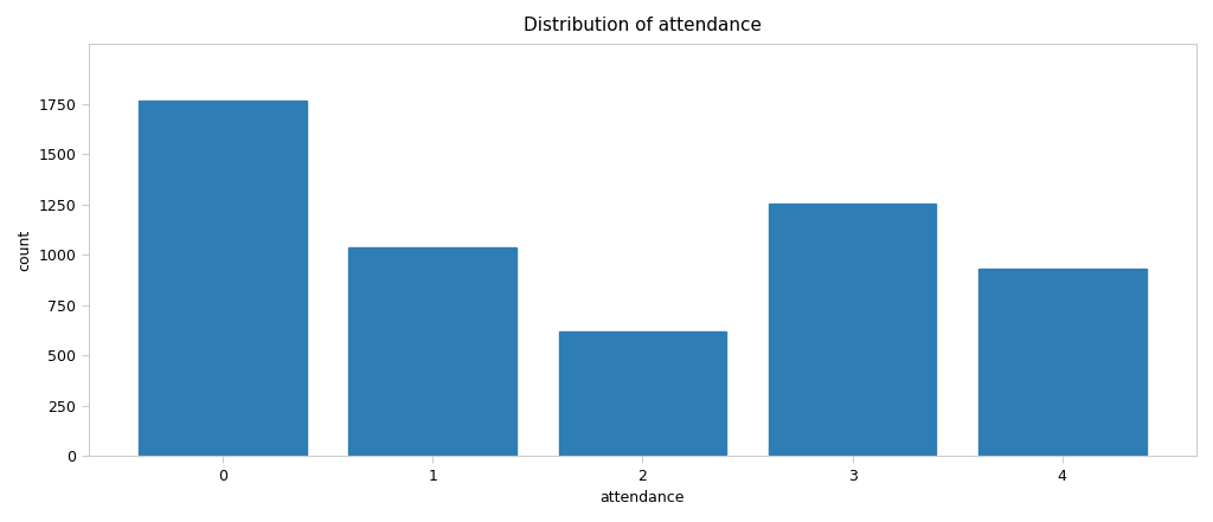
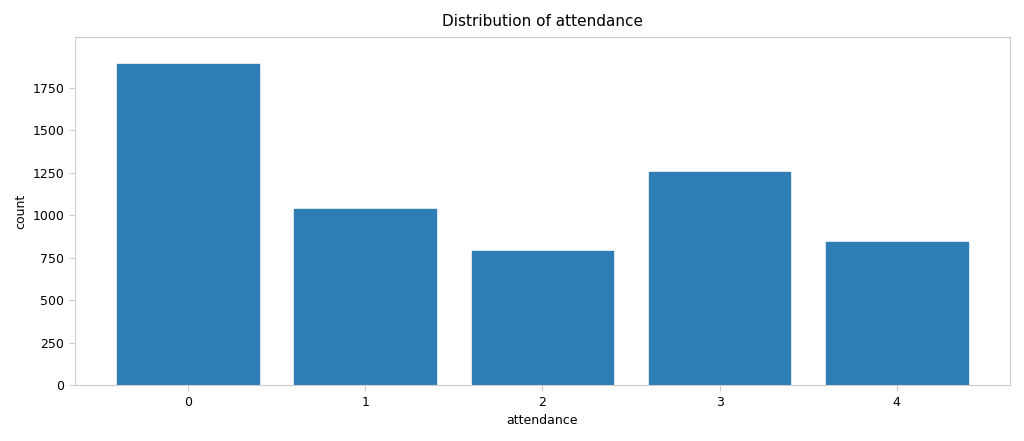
0: 1770 -> 1890
2: 620 -> 790
4: 930 -> 840
